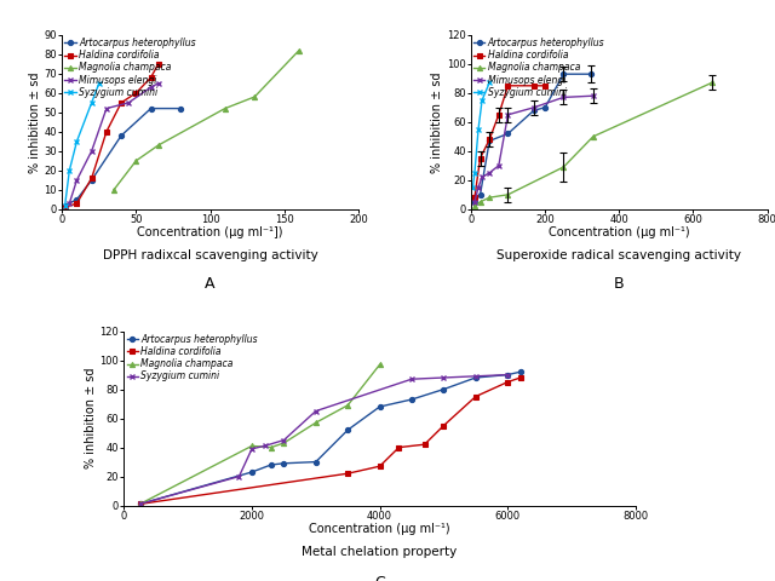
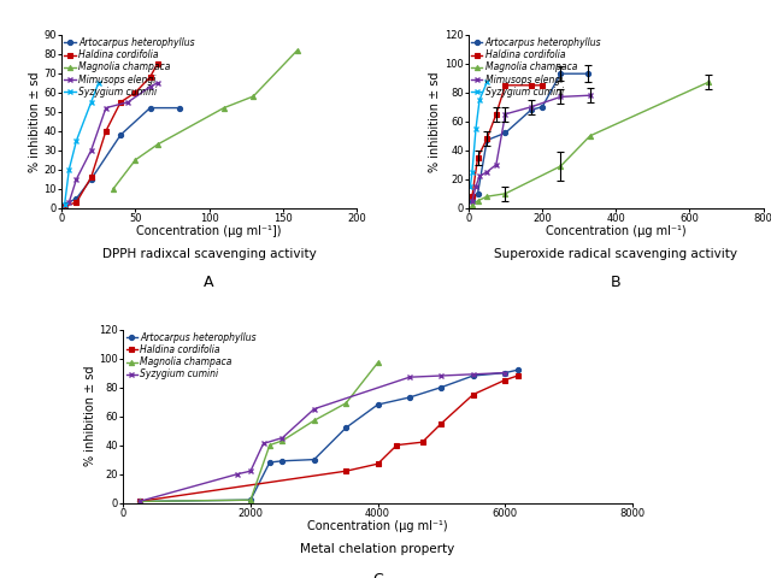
Artocarpus heterophyllus/2000: 23 -> 2
Magnolia champaca/2000: 41 -> 2
Syzygium cumini/2000: 39 -> 22
